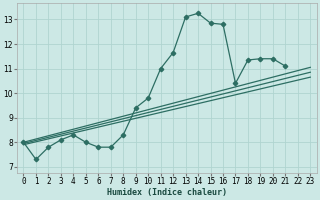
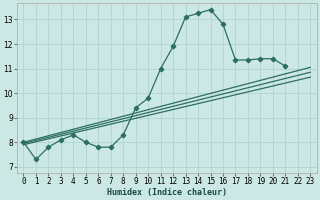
12: 11.65 -> 11.90
15: 12.85 -> 13.40
17: 10.40 -> 11.35
